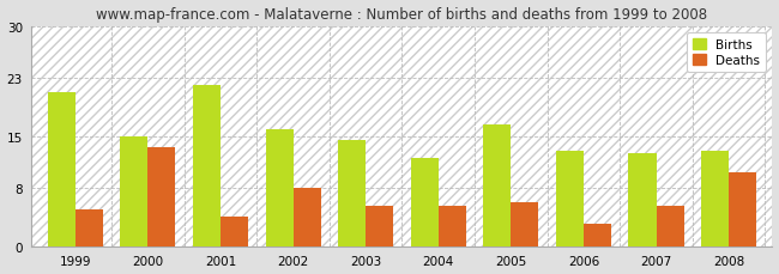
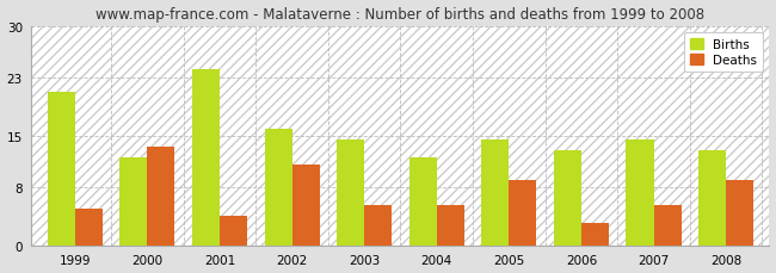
Births/2000: 15.0 -> 12.0
Births/2001: 22.0 -> 24.0
Deaths/2002: 8.0 -> 11.0
Births/2005: 16.6 -> 14.5
Deaths/2005: 6.0 -> 9.0
Births/2007: 12.6 -> 14.5
Deaths/2008: 10.0 -> 9.0
